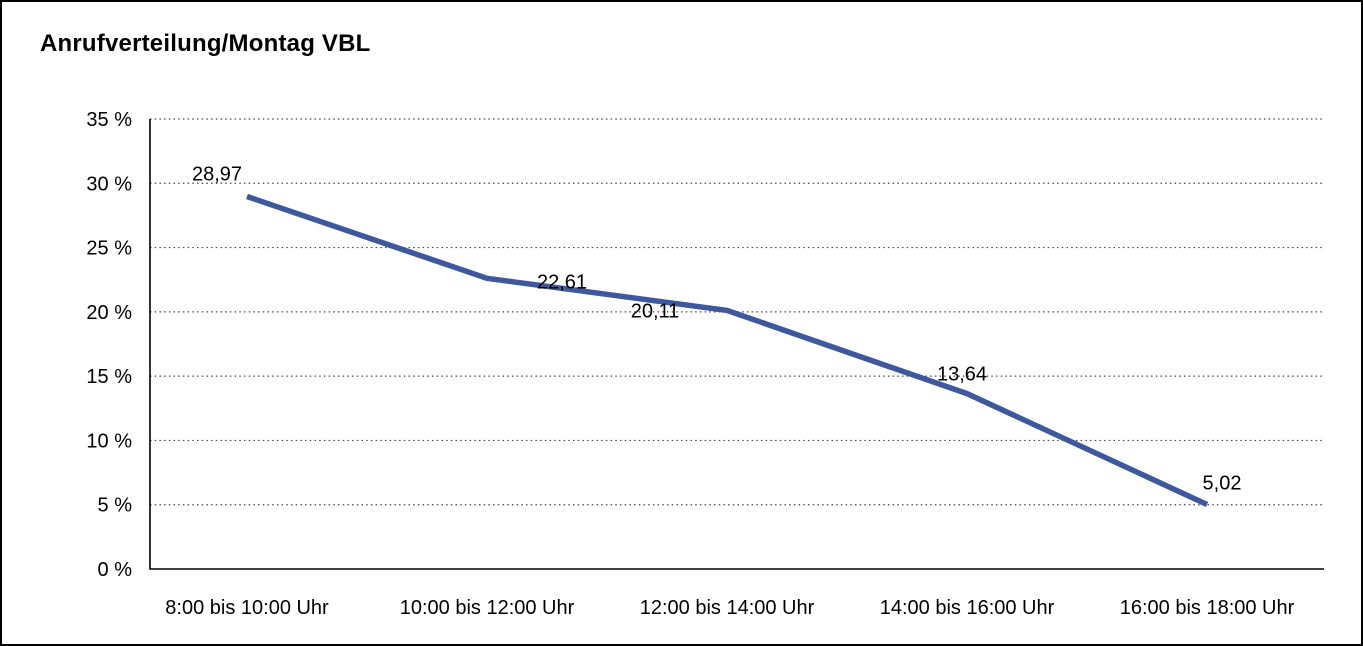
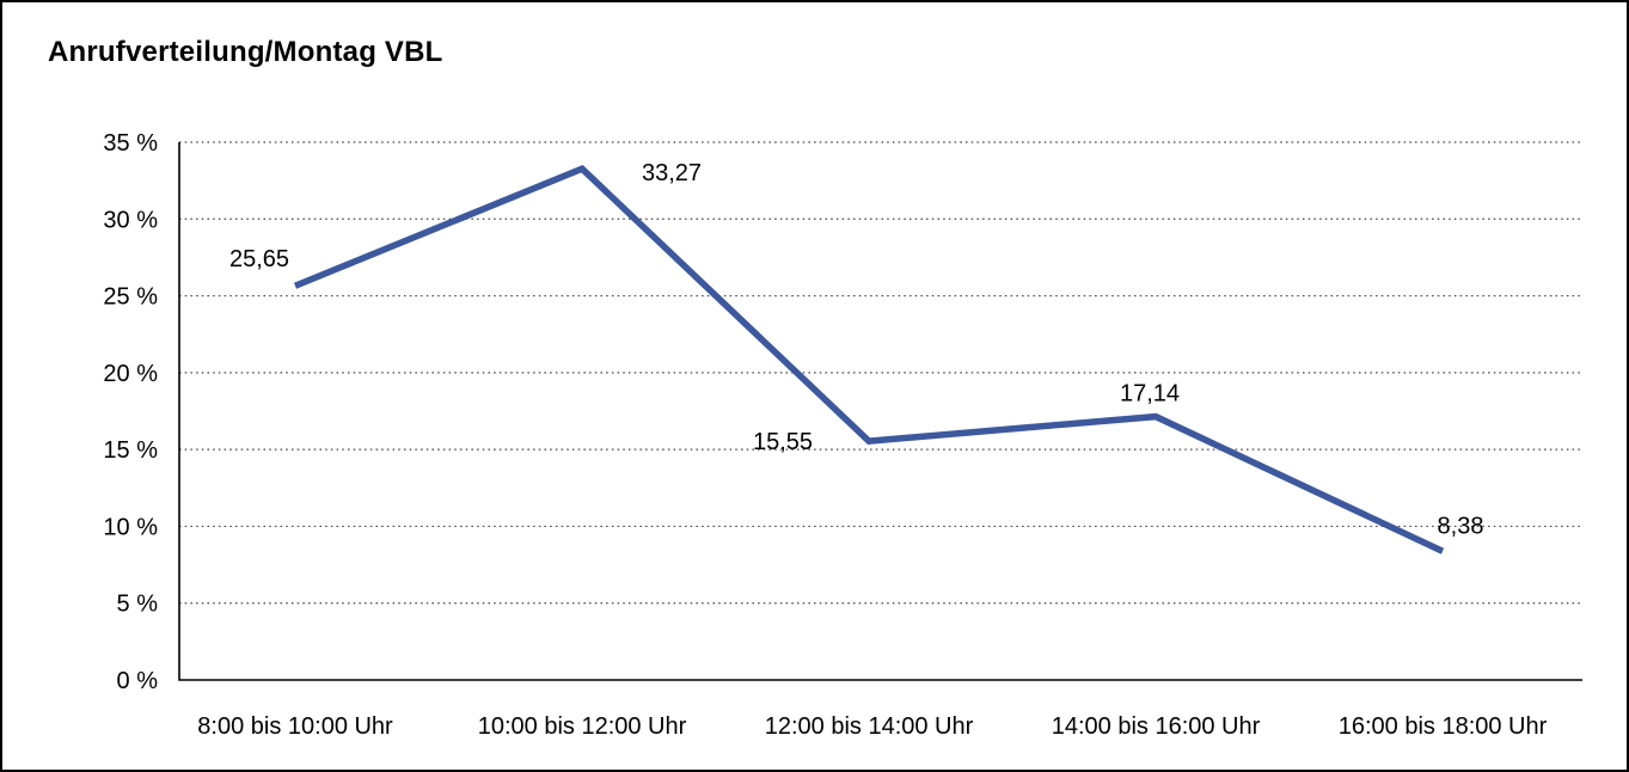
8:00 bis 10:00 Uhr: 28,97 -> 25,65
10:00 bis 12:00 Uhr: 22,61 -> 33,27
12:00 bis 14:00 Uhr: 20,11 -> 15,55
14:00 bis 16:00 Uhr: 13,64 -> 17,14
16:00 bis 18:00 Uhr: 5,02 -> 8,38
